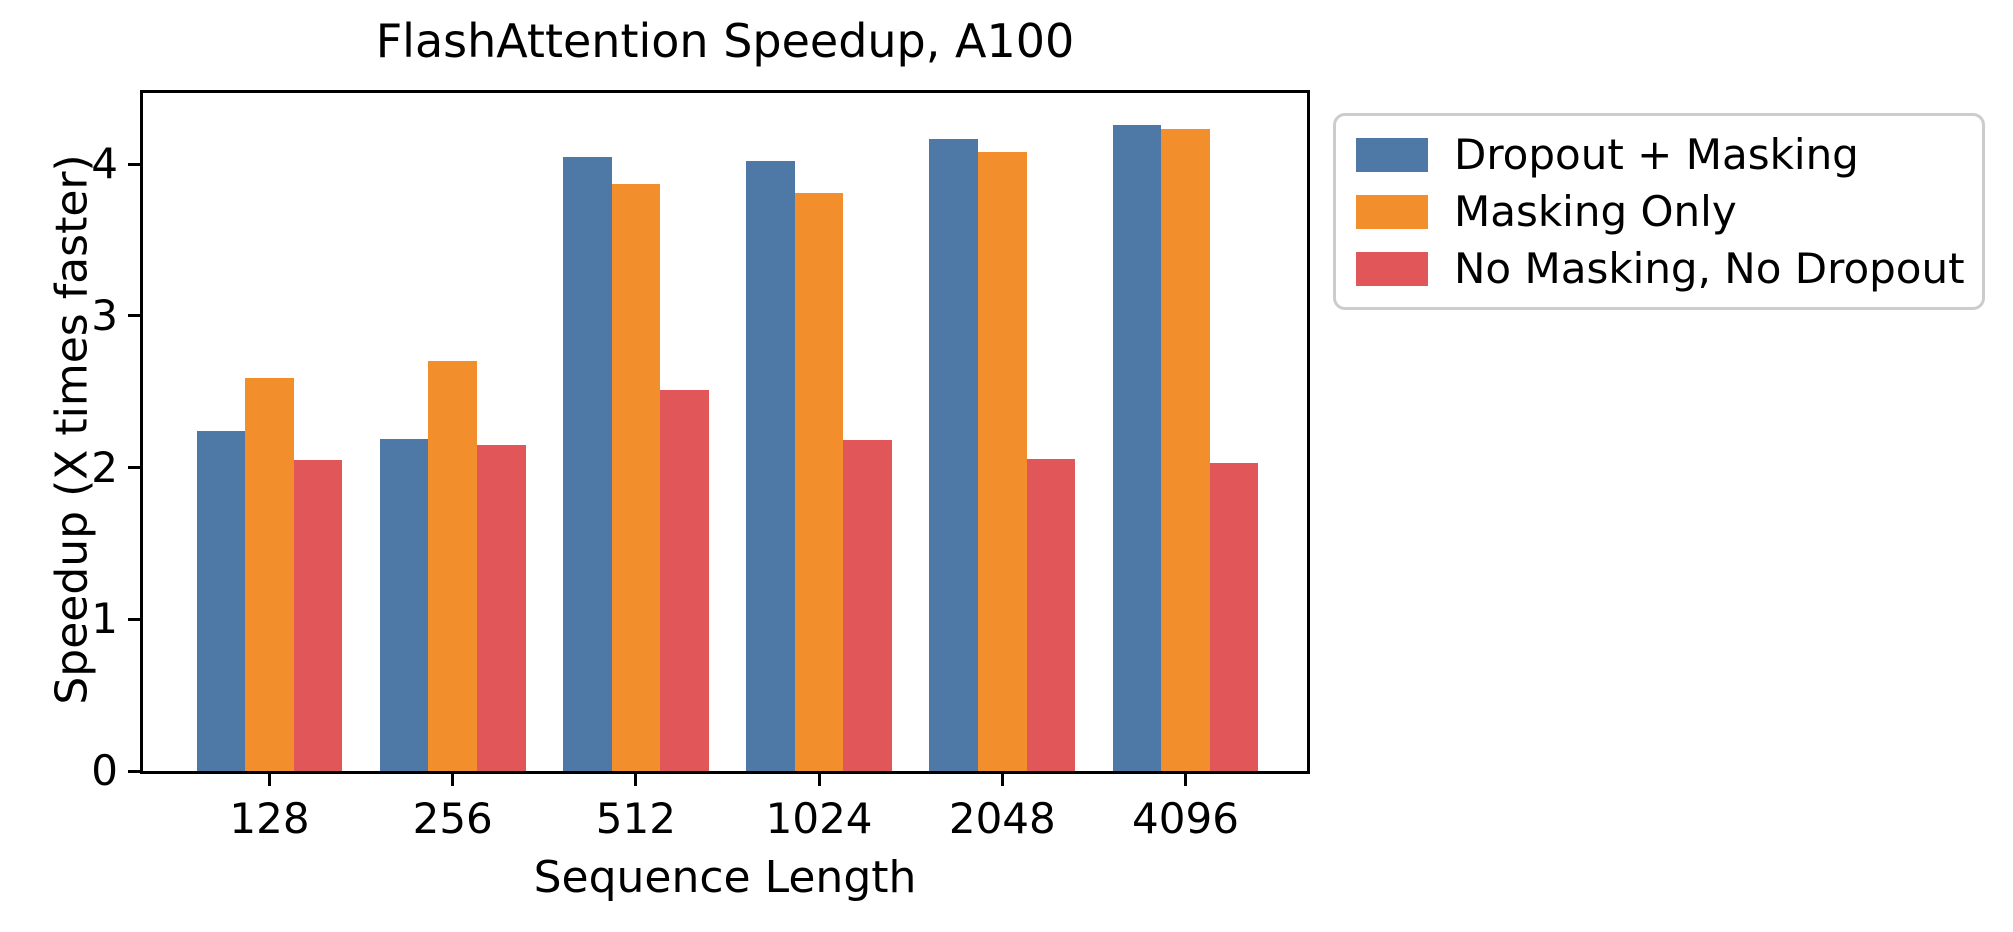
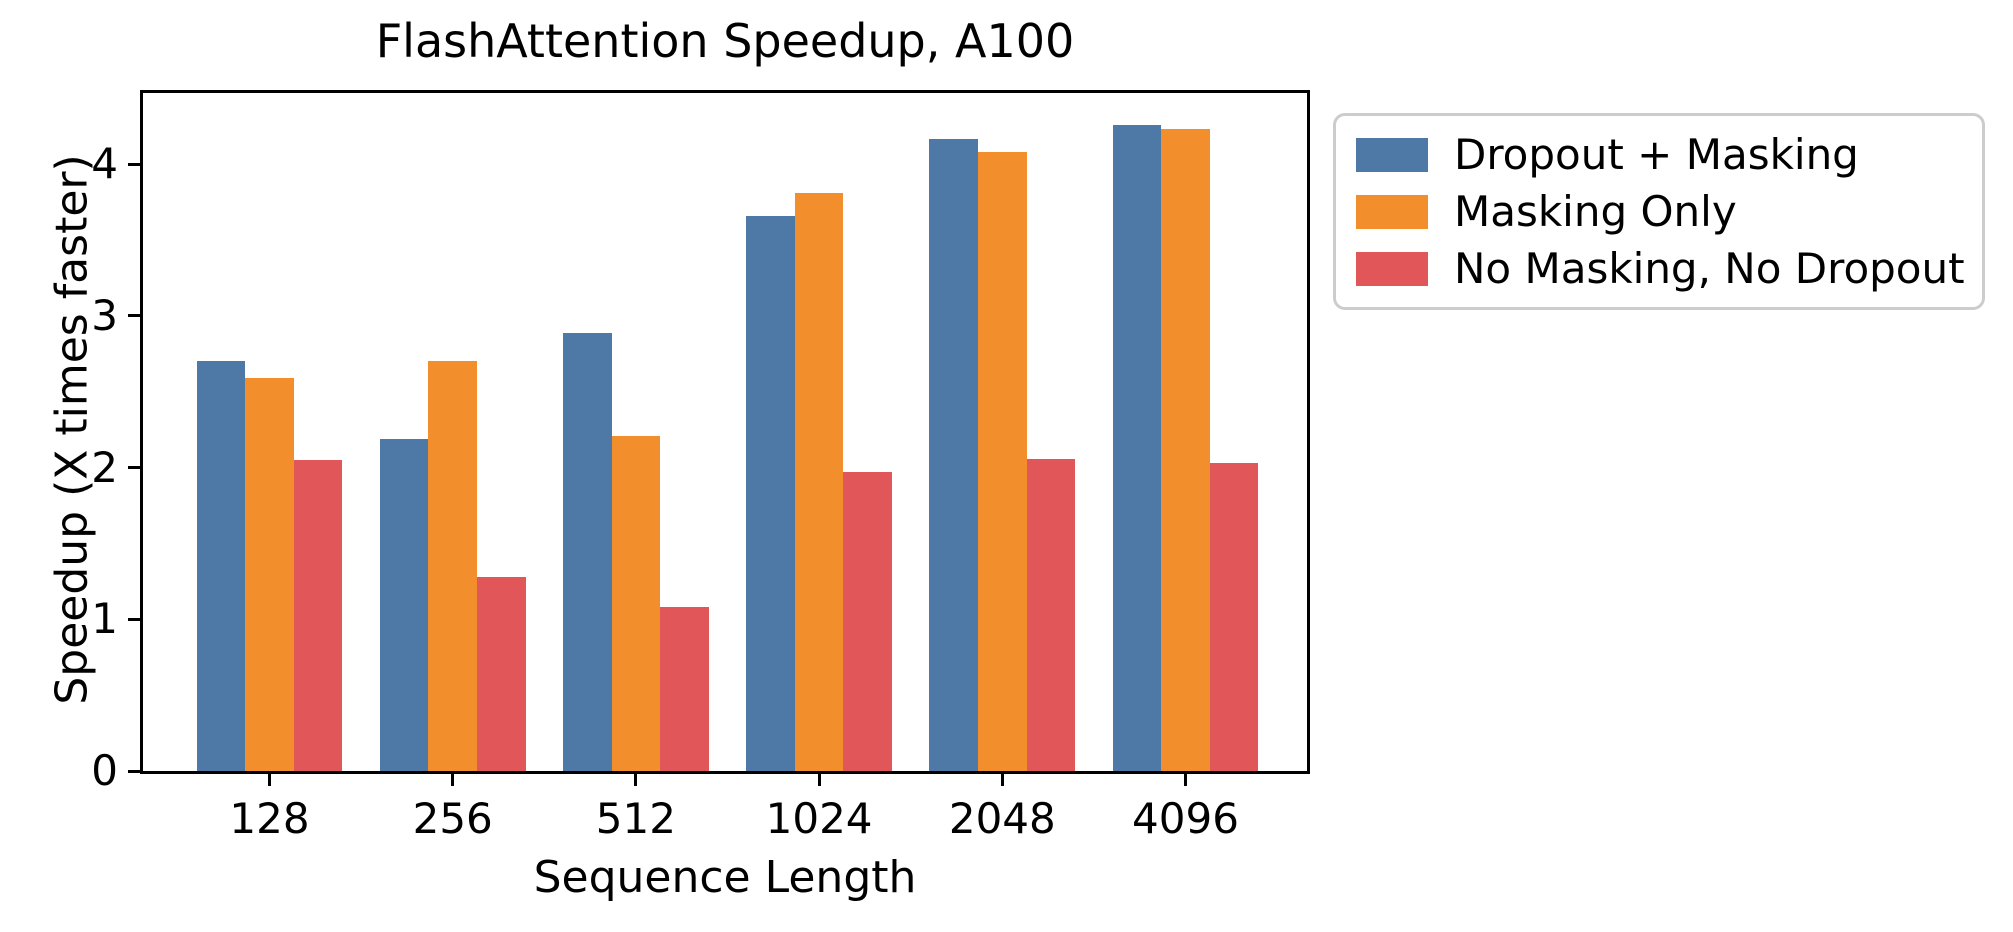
Dropout + Masking/128: 2.24 -> 2.70
No Masking, No Dropout/256: 2.15 -> 1.28
Dropout + Masking/512: 4.05 -> 2.89
Masking Only/512: 3.87 -> 2.21
No Masking, No Dropout/512: 2.51 -> 1.08
Dropout + Masking/1024: 4.02 -> 3.66
No Masking, No Dropout/1024: 2.18 -> 1.97
